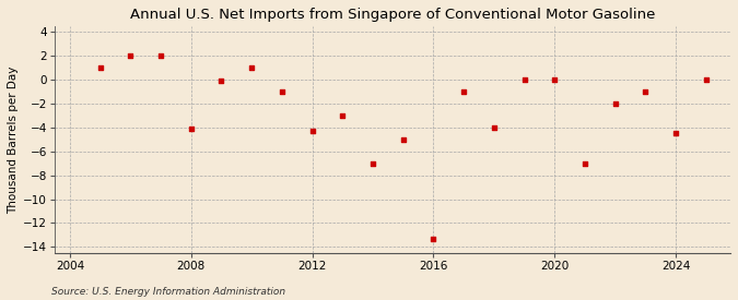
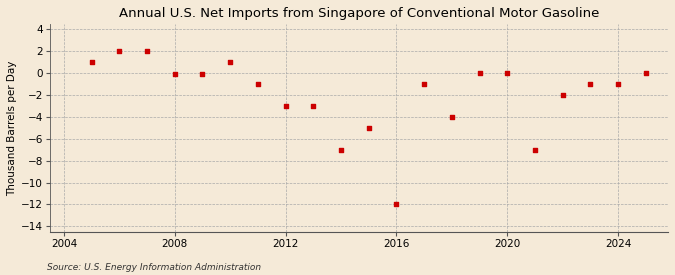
2008: -4.1 -> -0.1
2012: -4.3 -> -3.0
2016: -13.3 -> -12.0
2024: -4.5 -> -1.0
